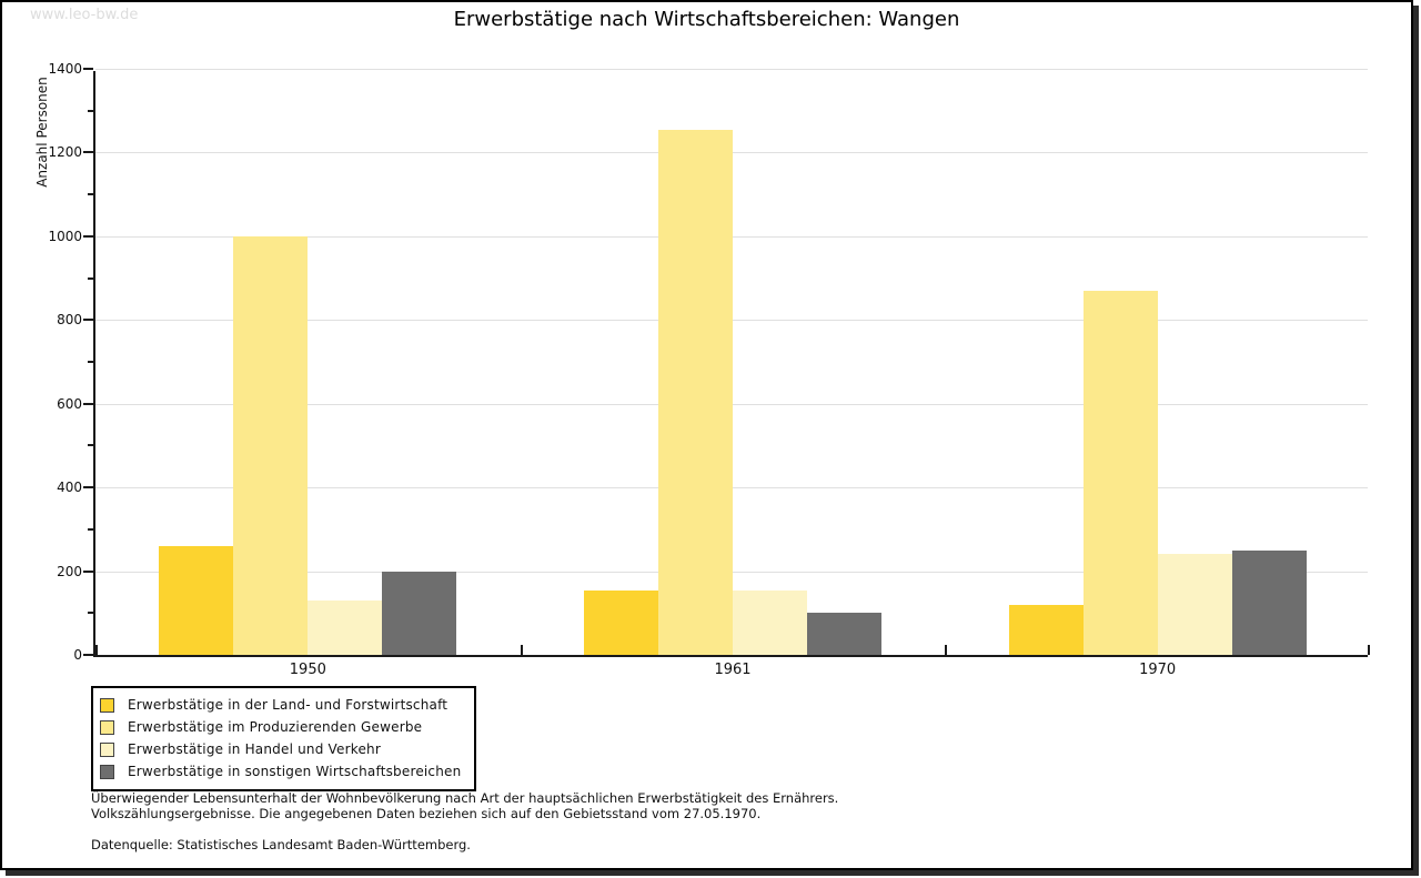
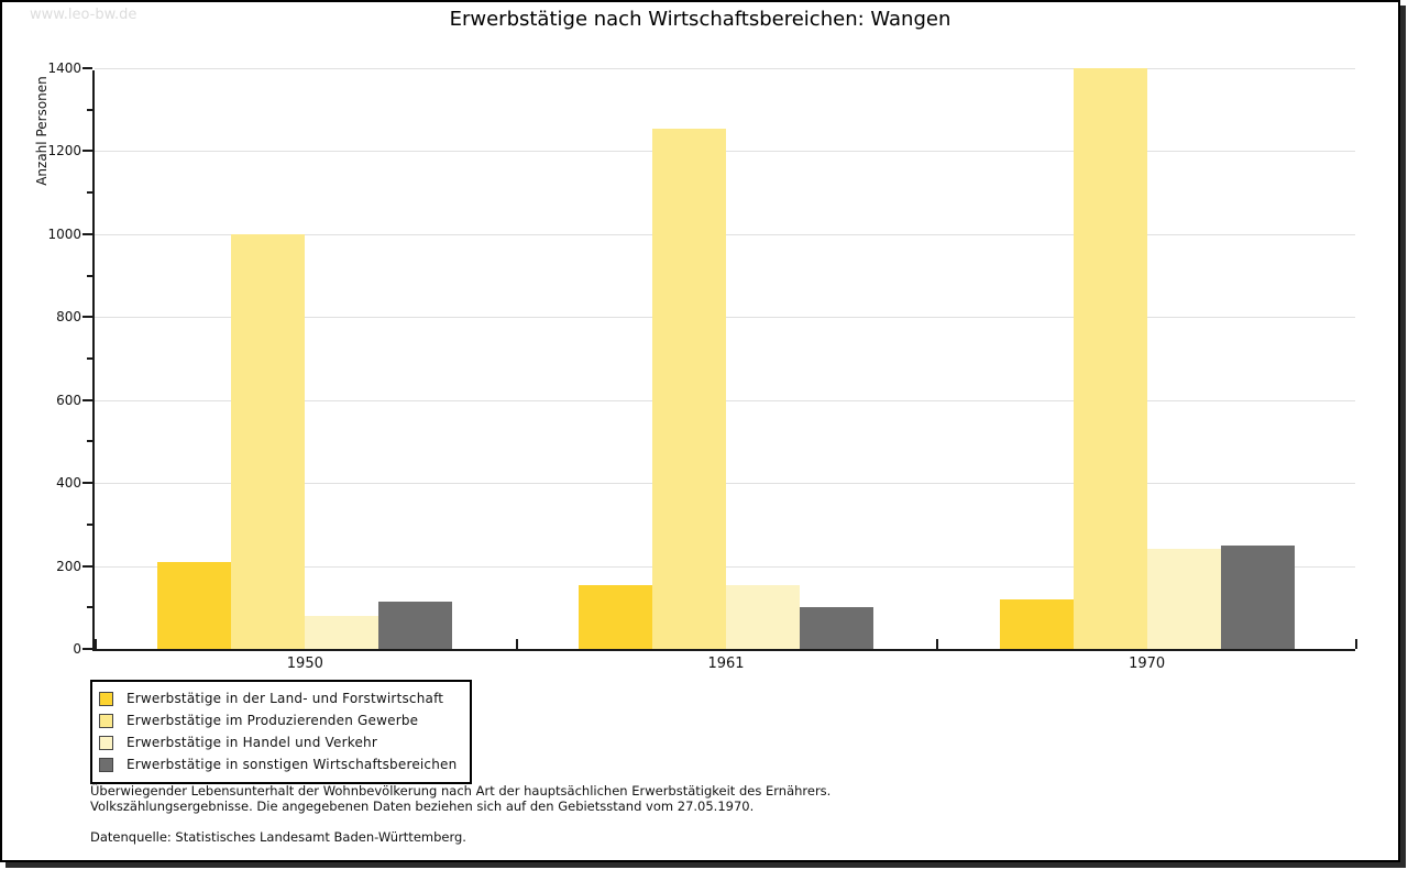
Erwerbstätige in der Land- und Forstwirtschaft/1950: 260 -> 210
Erwerbstätige in Handel und Verkehr/1950: 130 -> 80
Erwerbstätige in sonstigen Wirtschaftsbereichen/1950: 200 -> 120
Erwerbstätige im Produzierenden Gewerbe/1970: 870 -> 1400
